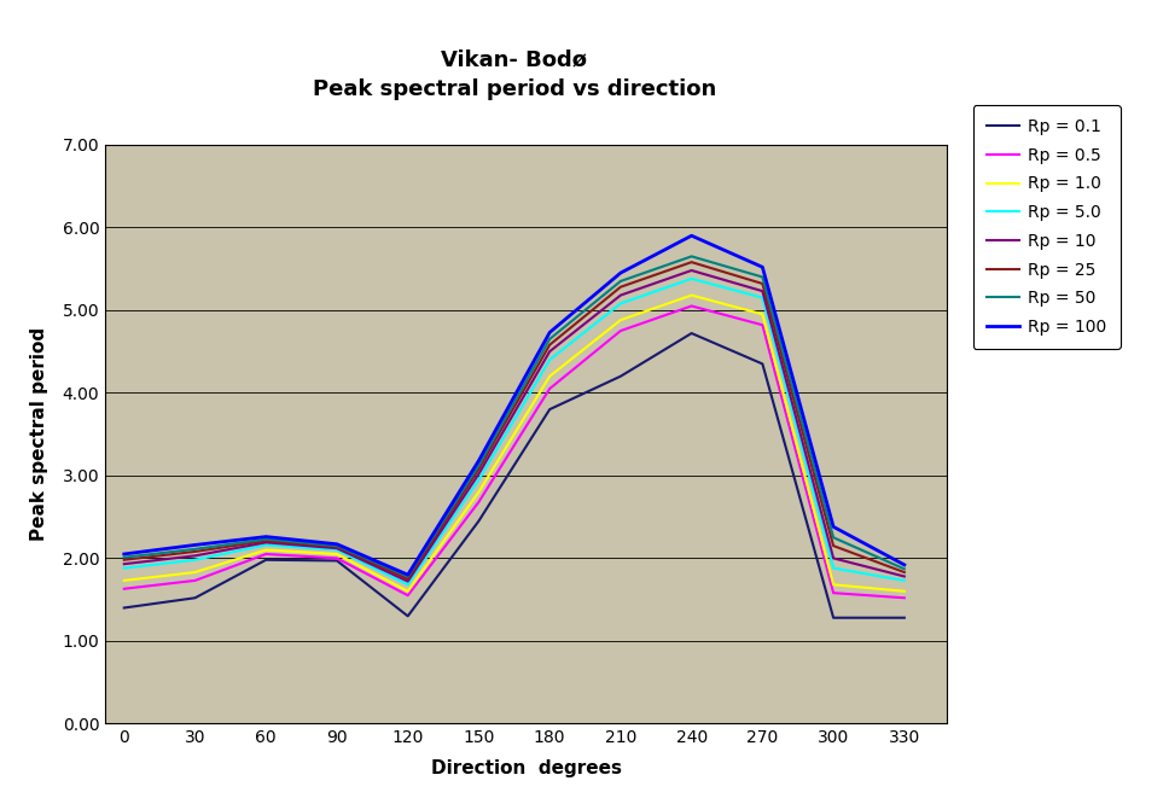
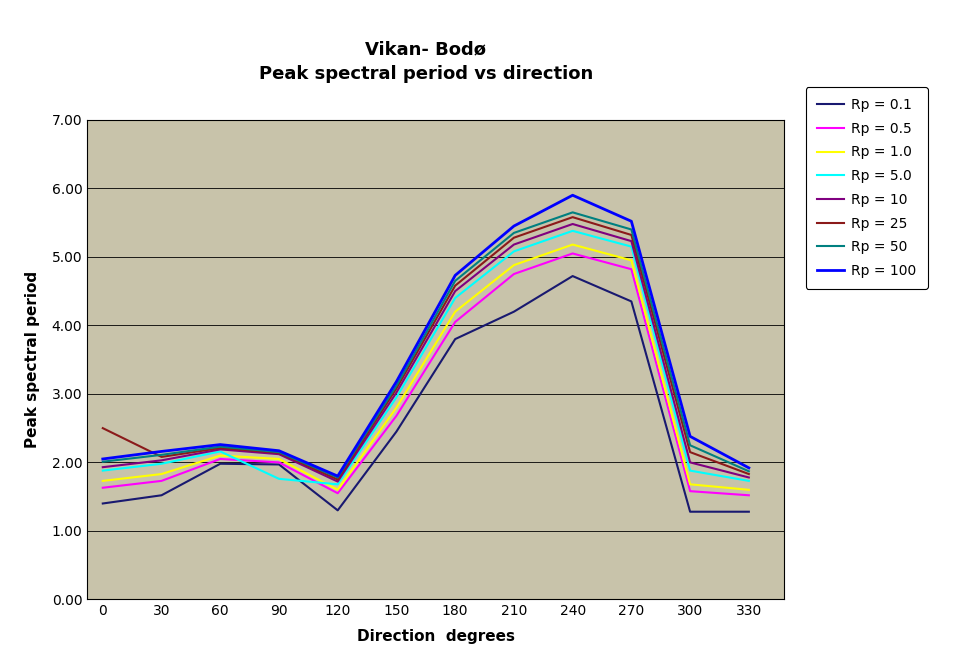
Rp = 25/0: 1.98 -> 2.50
Rp = 5.0/90: 2.10 -> 1.76
